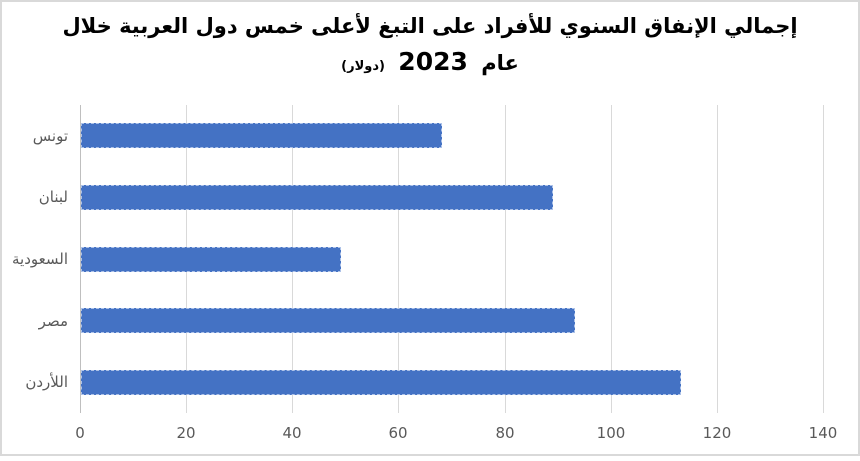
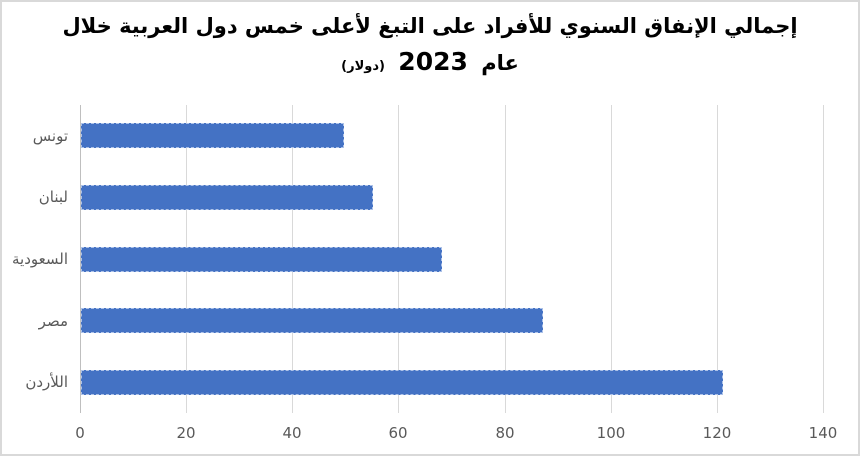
تونس: 68 -> 50
لبنان: 89 -> 55
السعودية: 49 -> 68
مصر: 93 -> 87
اللأردن: 113 -> 121
